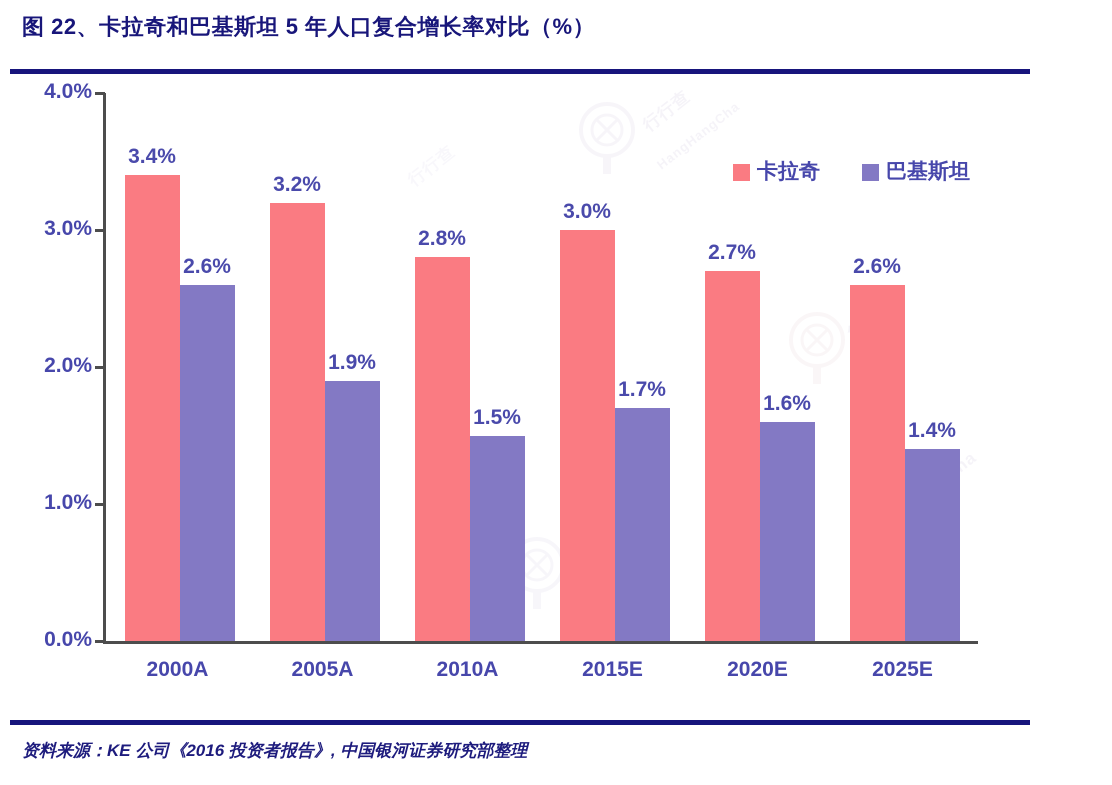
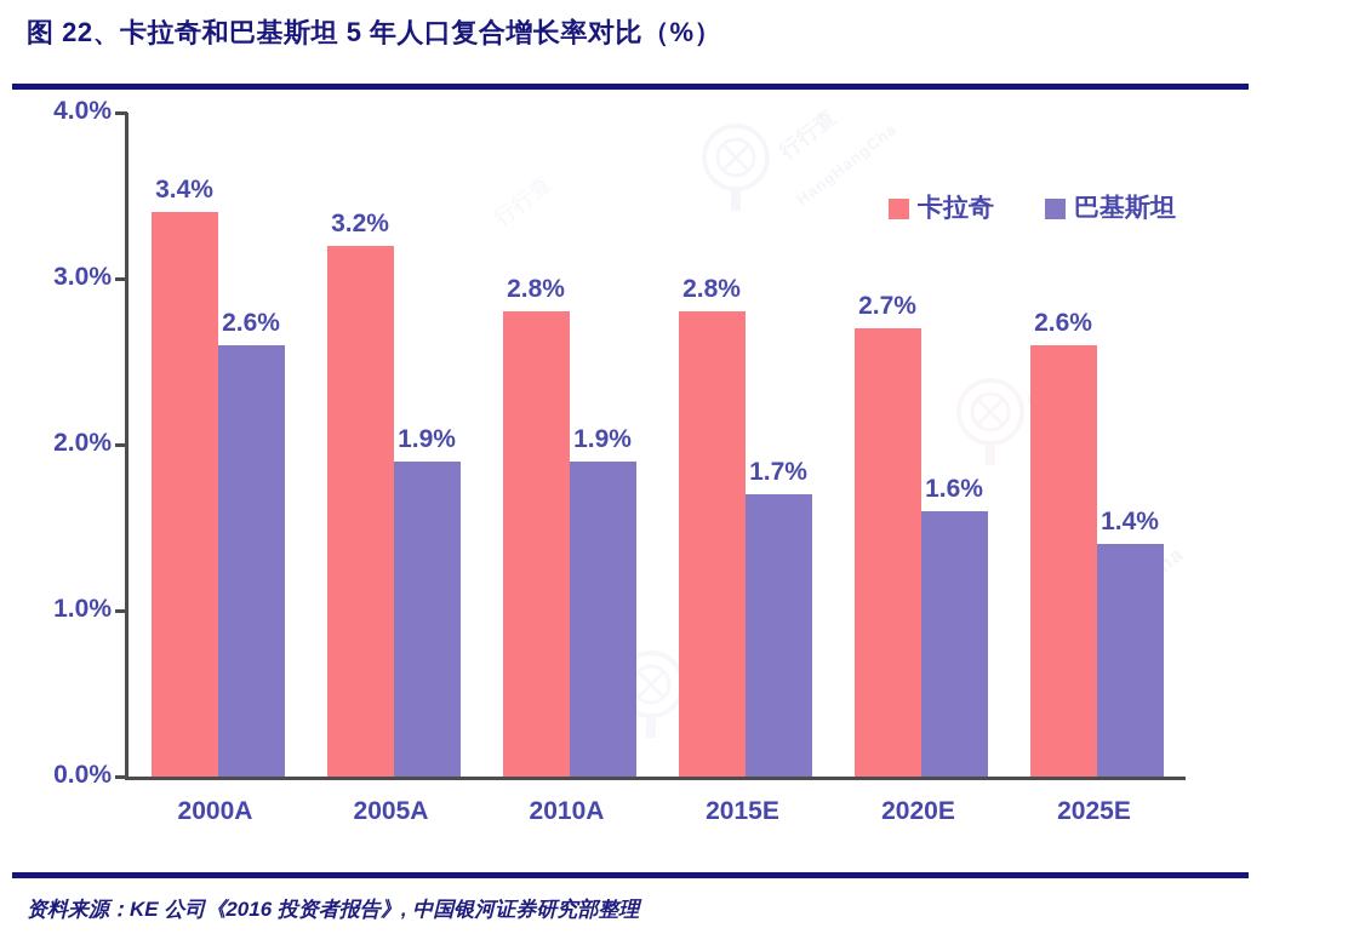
巴基斯坦/2010A: 1.5% -> 1.9%
卡拉奇/2015E: 3.0% -> 2.8%
